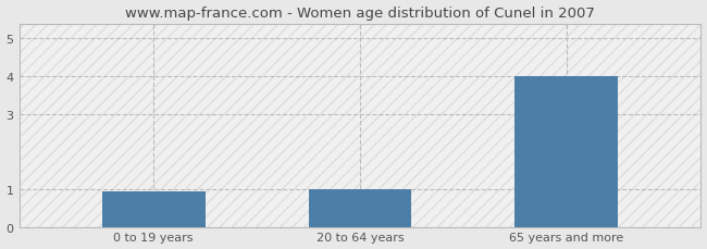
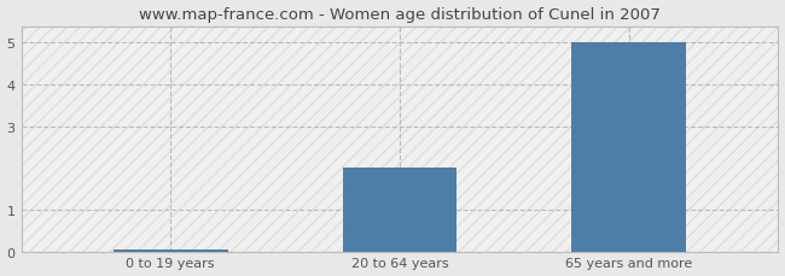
0 to 19 years: 0.95 -> 0.04
20 to 64 years: 1.00 -> 2.00
65 years and more: 4.00 -> 5.00
